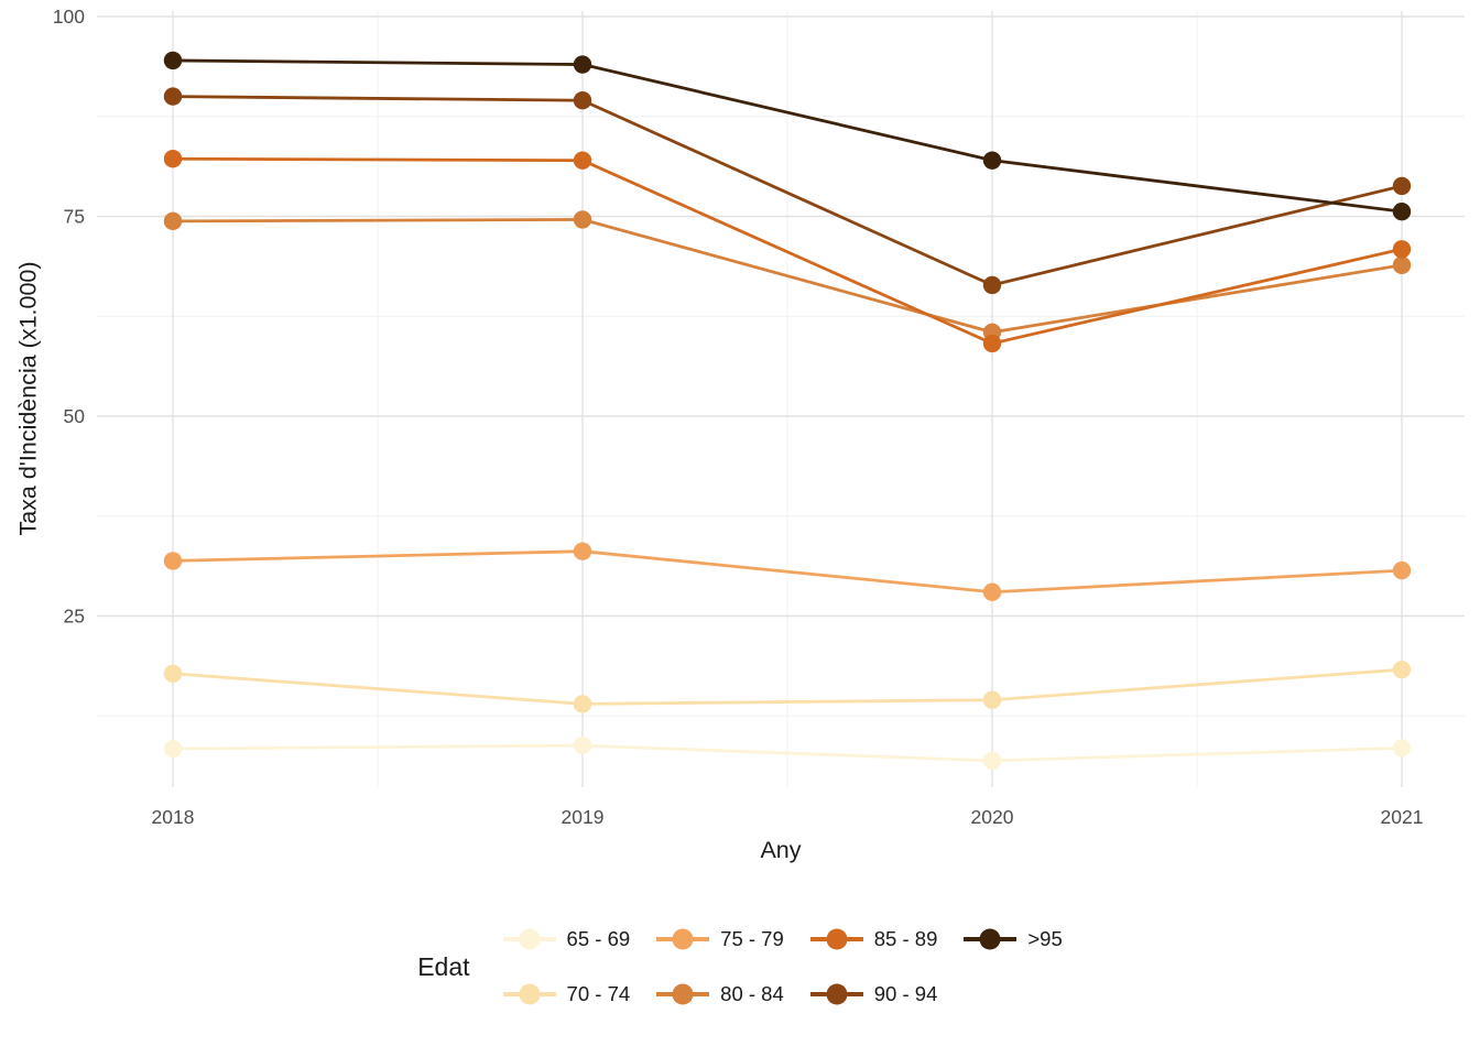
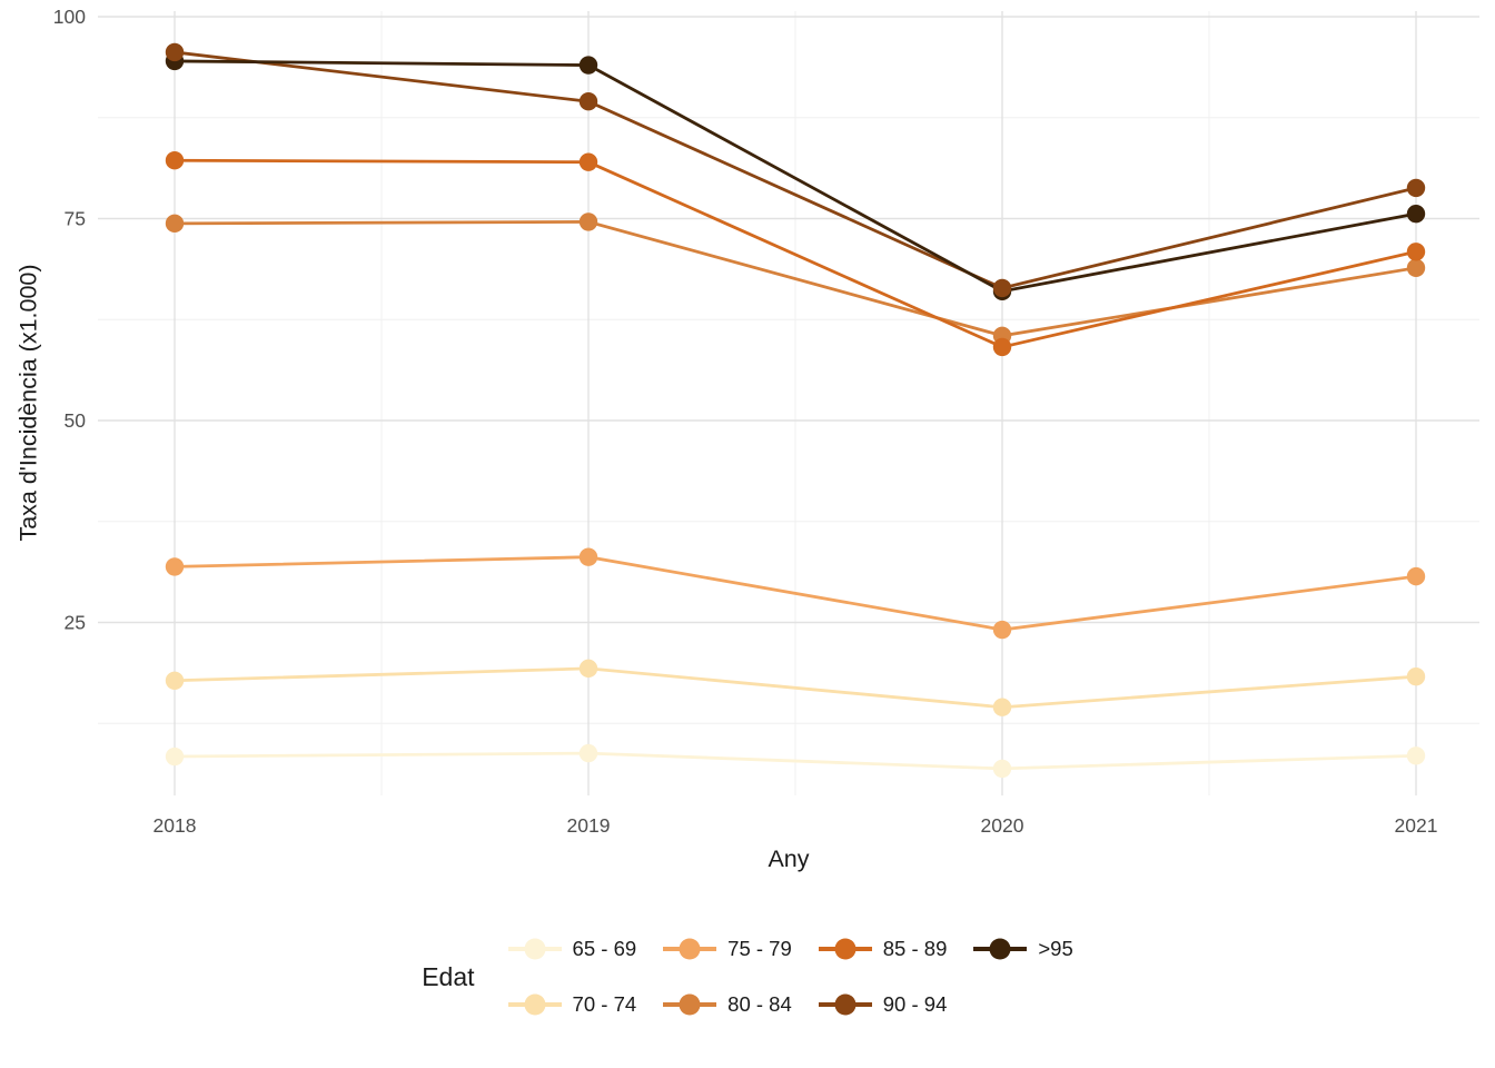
90 - 94/2018: 90 -> 96
70 - 74/2019: 14 -> 19
75 - 79/2020: 28 -> 24
>95/2020: 82 -> 66
